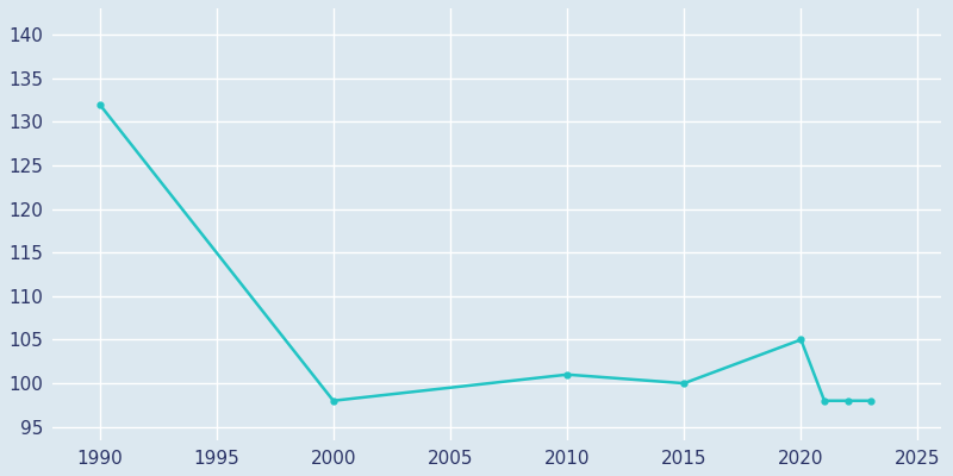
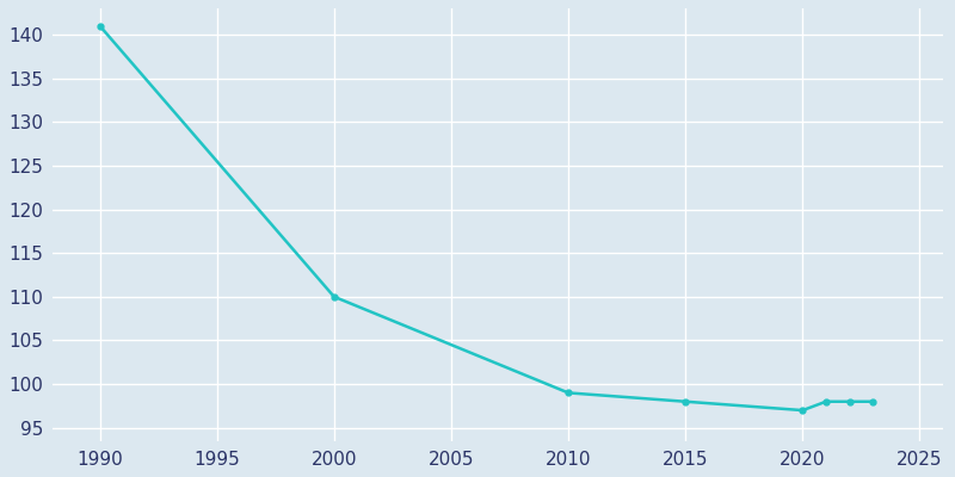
1990: 132 -> 141
2000: 98 -> 110
2010: 101 -> 99
2015: 100 -> 98
2020: 105 -> 97
